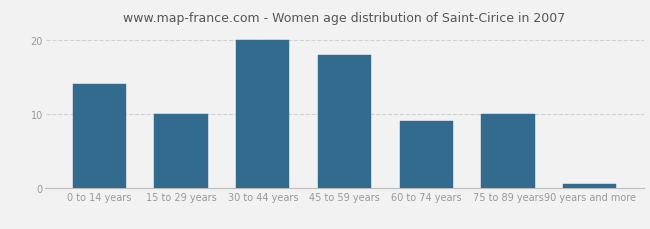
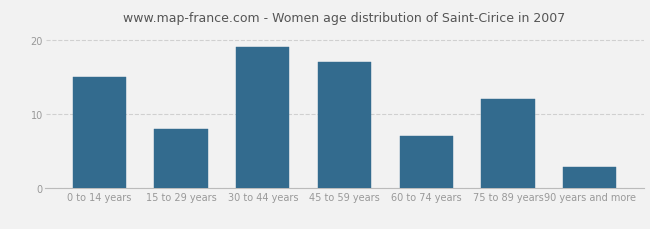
0 to 14 years: 14.0 -> 15.0
15 to 29 years: 10.0 -> 8.0
30 to 44 years: 20.0 -> 19.0
45 to 59 years: 18.0 -> 17.0
60 to 74 years: 9.0 -> 7.0
75 to 89 years: 10.0 -> 12.0
90 years and more: 0.5 -> 2.8
